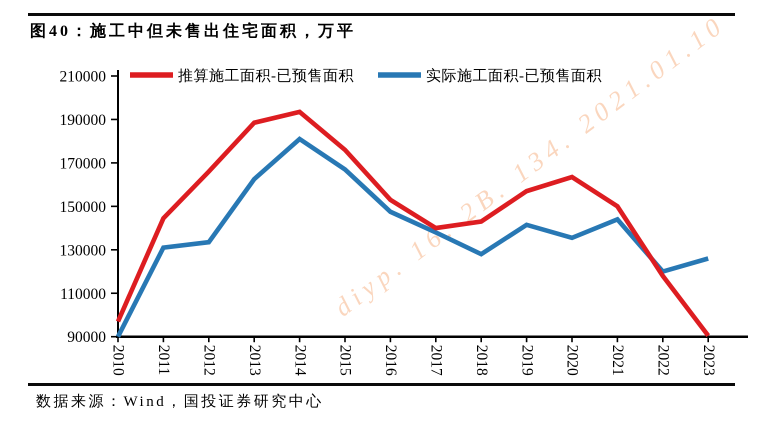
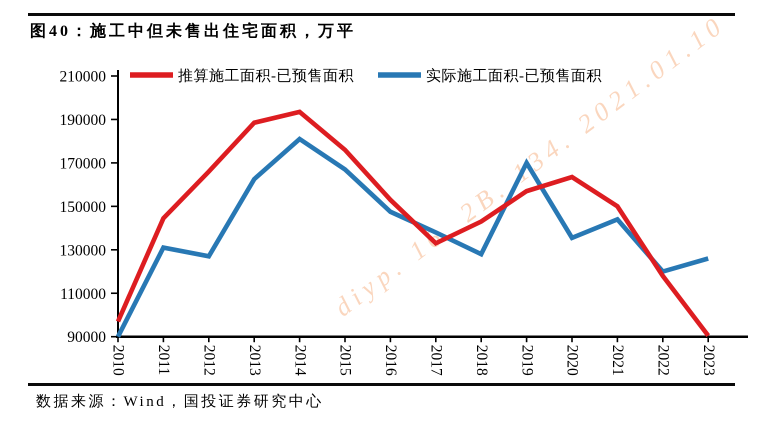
实际施工面积-已预售面积/2012: 134000 -> 127000
推算施工面积-已预售面积/2017: 140000 -> 133000
实际施工面积-已预售面积/2019: 142000 -> 170000
